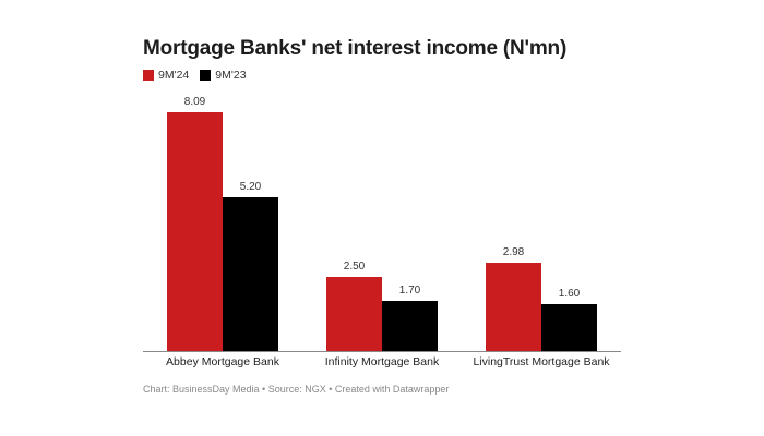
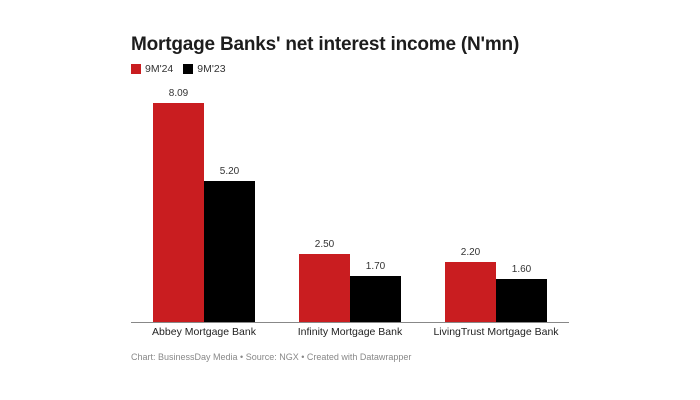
9M'24/LivingTrust Mortgage Bank: 2.98 -> 2.20
